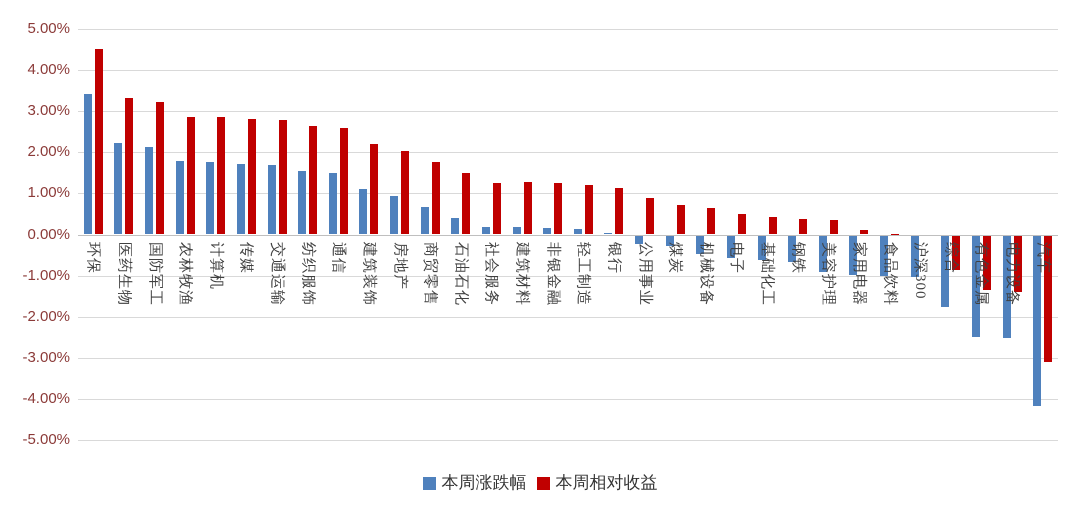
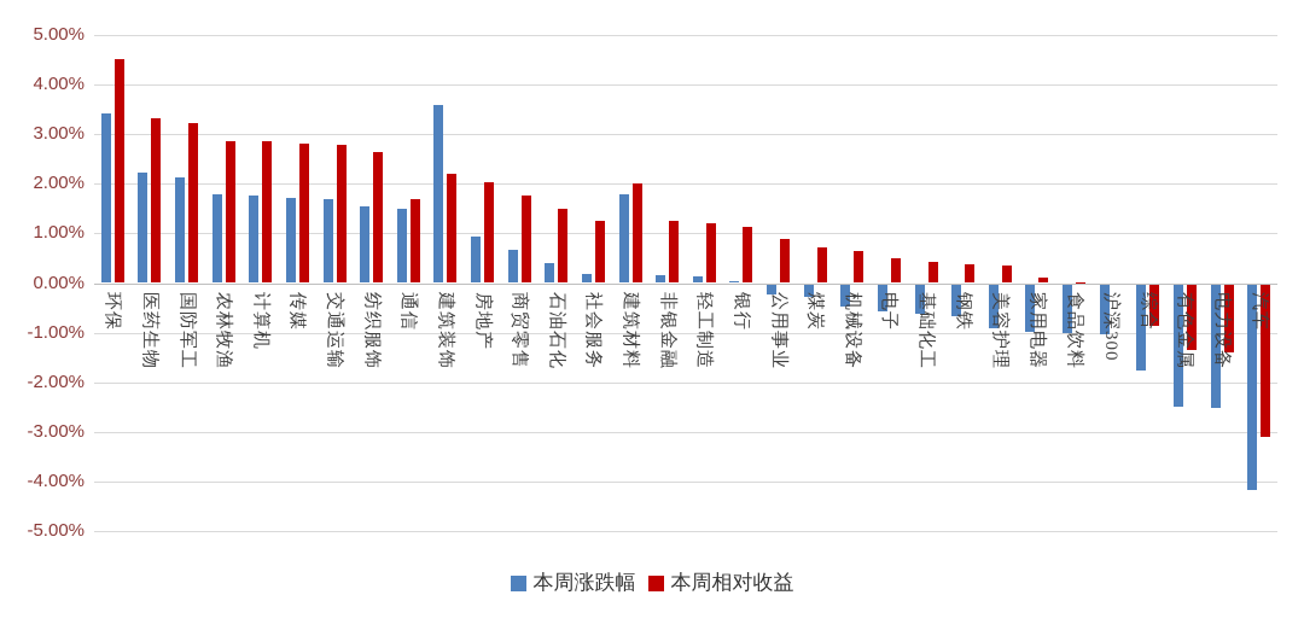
本周相对收益/通信: 2.6% -> 1.7%
本周涨跌幅/建筑装饰: 1.1% -> 3.6%
本周涨跌幅/建筑材料: 0.2% -> 1.8%
本周相对收益/建筑材料: 1.3% -> 2.0%
